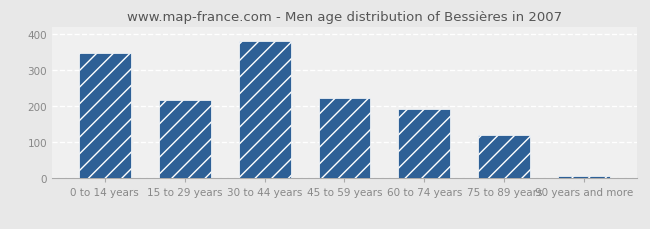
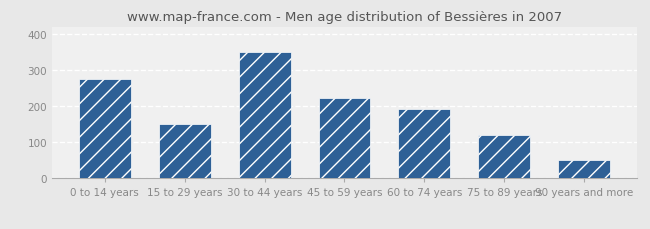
0 to 14 years: 347 -> 275
15 to 29 years: 218 -> 150
30 to 44 years: 381 -> 350
90 years and more: 8 -> 50
